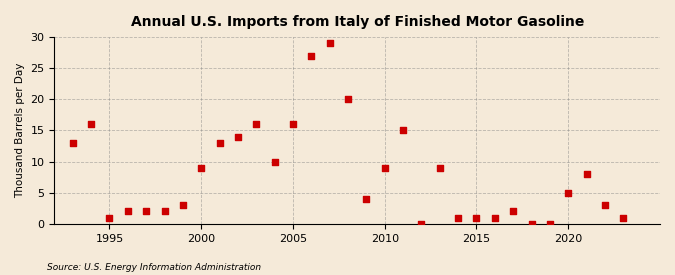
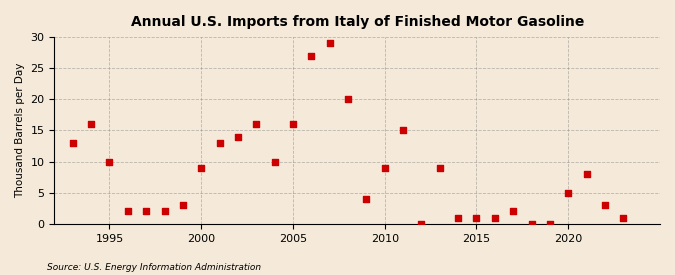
1995: 1 -> 10
